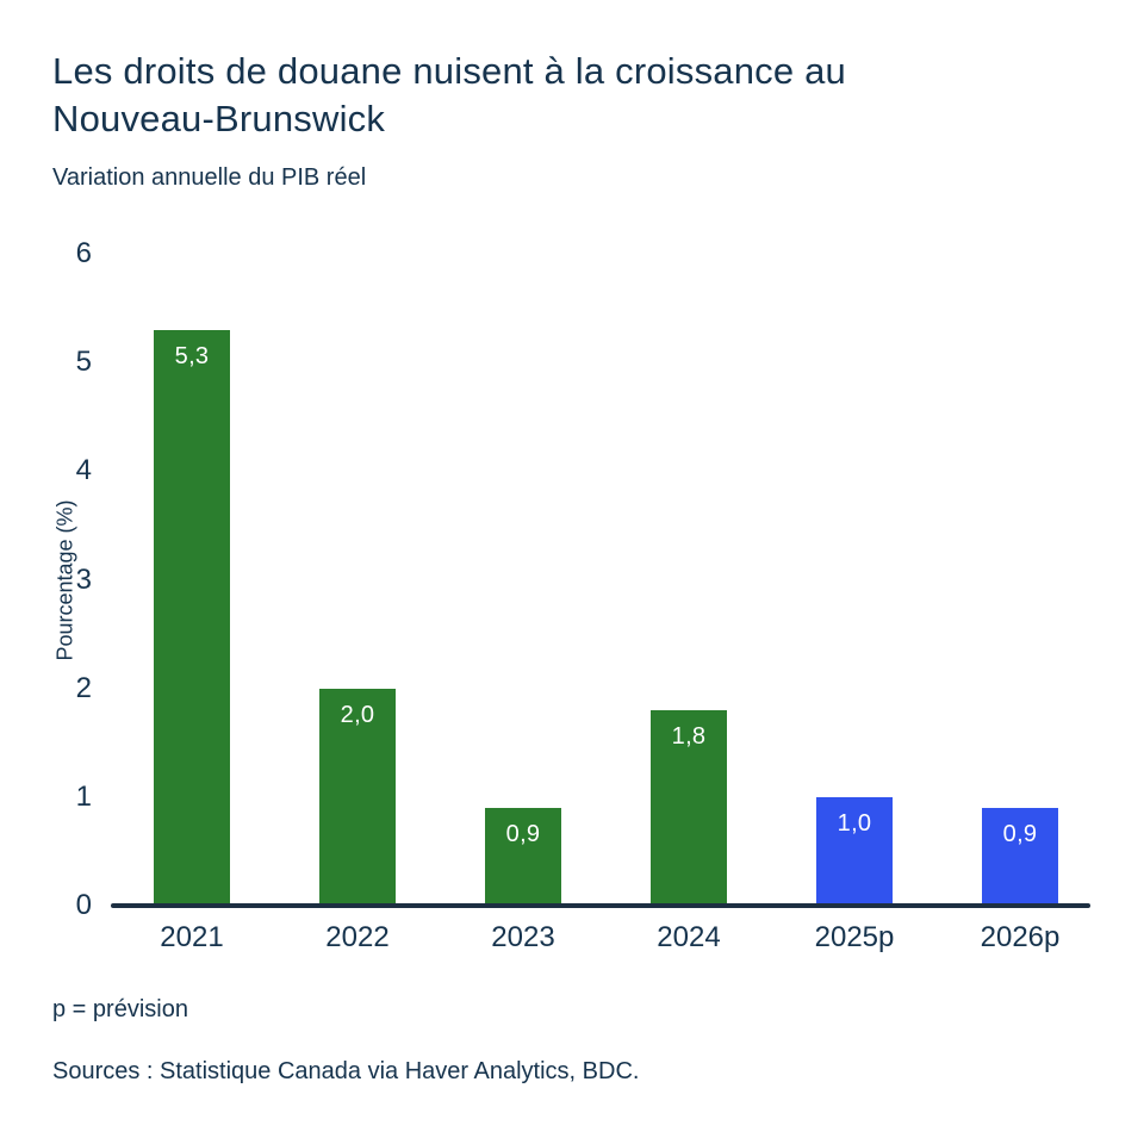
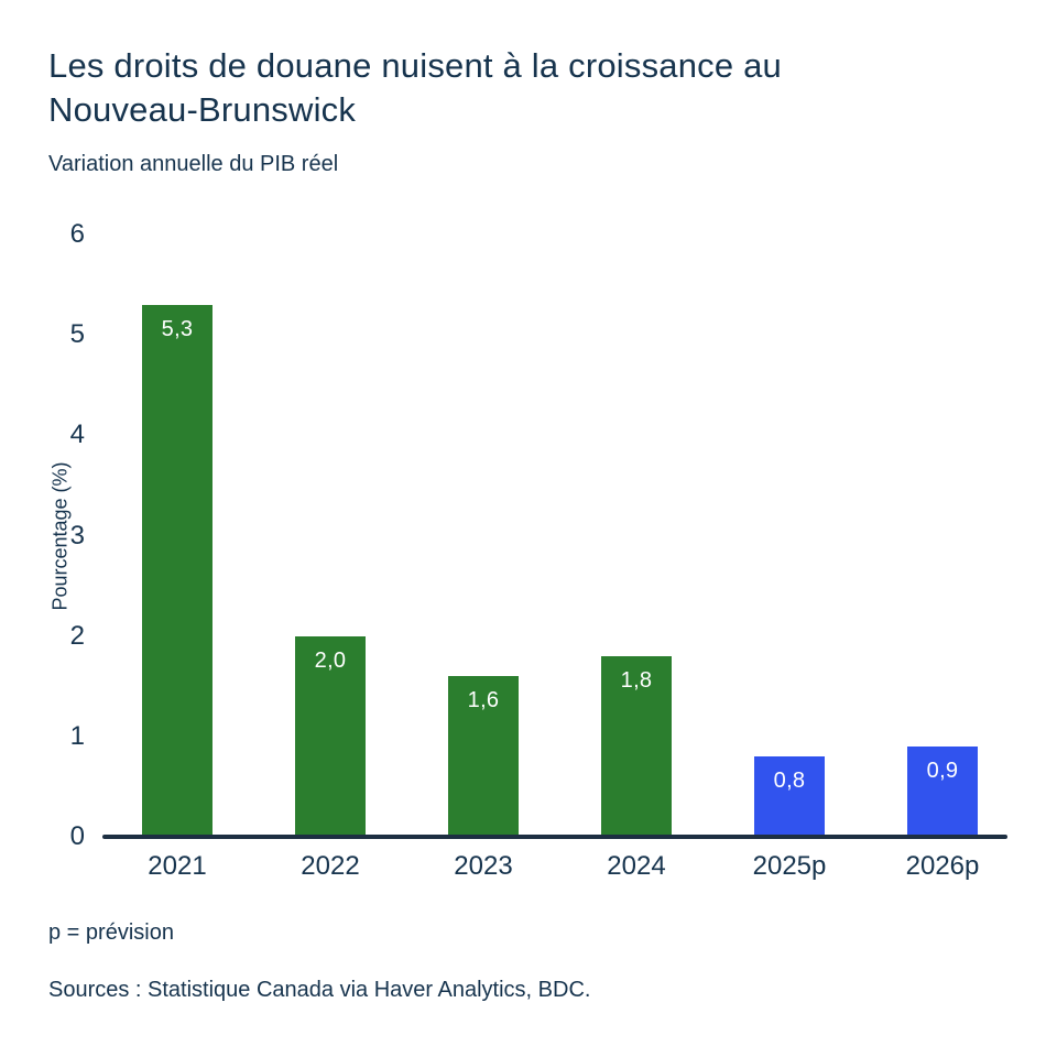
2023: 0,9 -> 1,6
2025p: 1,0 -> 0,8
